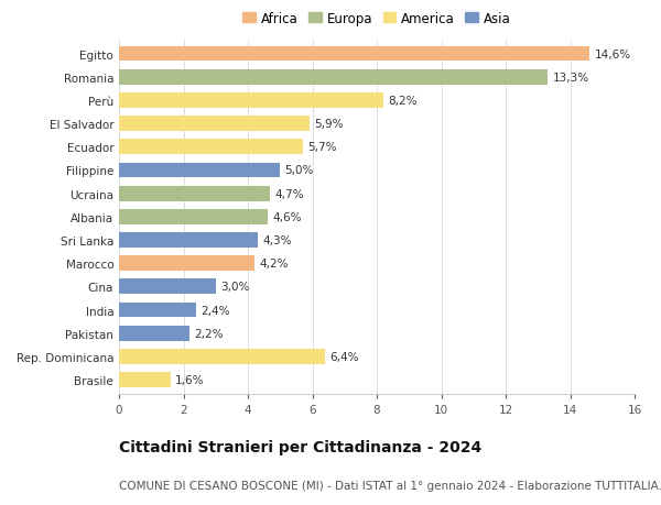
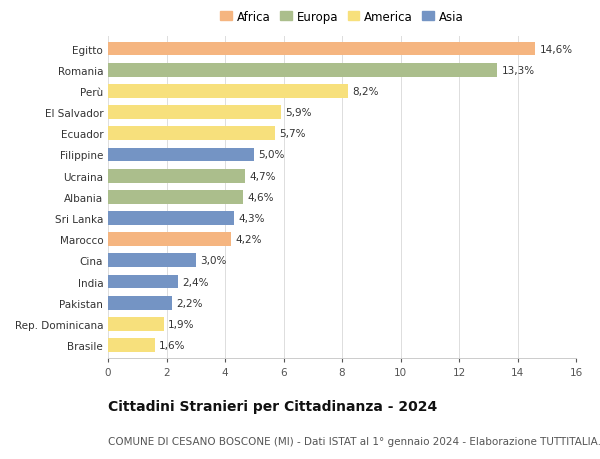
Rep. Dominicana: 6,4% -> 1,9%
